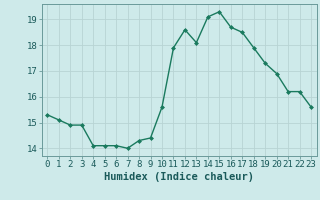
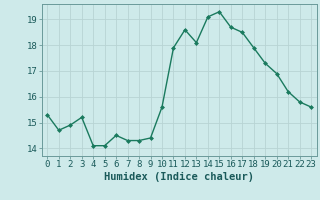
1: 15.1 -> 14.7
3: 14.9 -> 15.2
6: 14.1 -> 14.5
7: 14.0 -> 14.3
22: 16.2 -> 15.8
